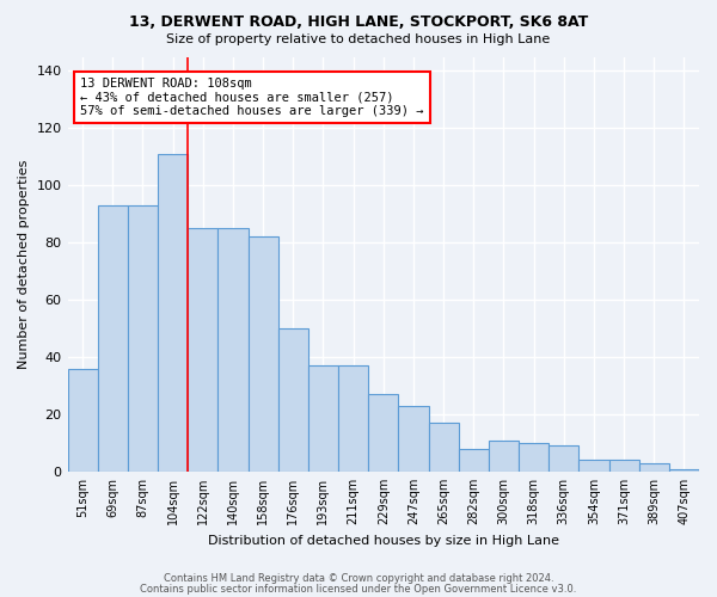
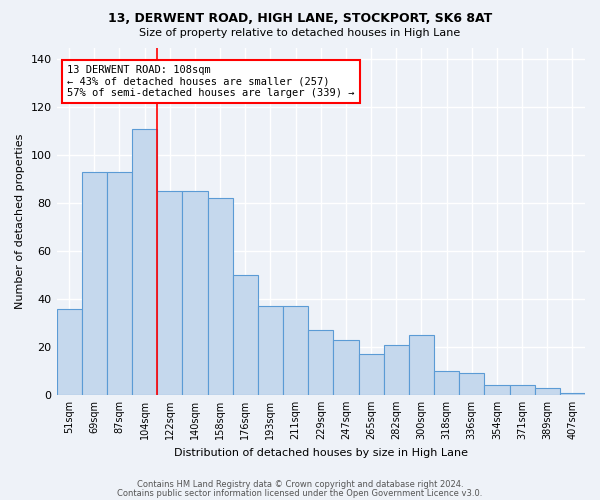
282sqm: 8 -> 21
300sqm: 11 -> 25
